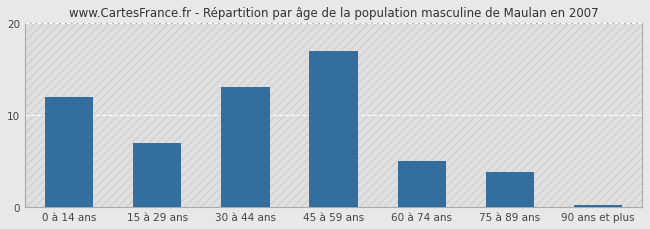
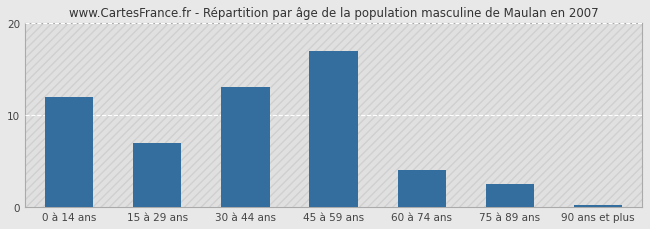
60 à 74 ans: 5.0 -> 4.0
75 à 89 ans: 3.8 -> 2.5
